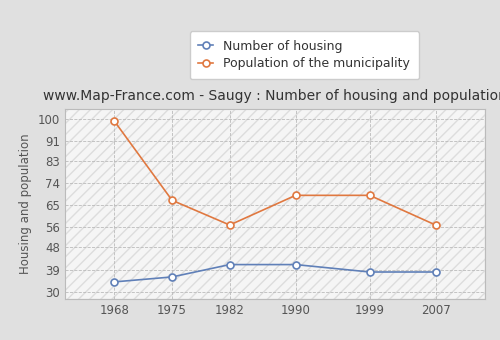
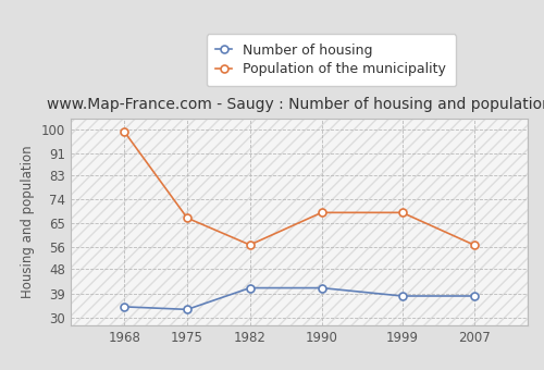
Number of housing/1975: 36 -> 33
